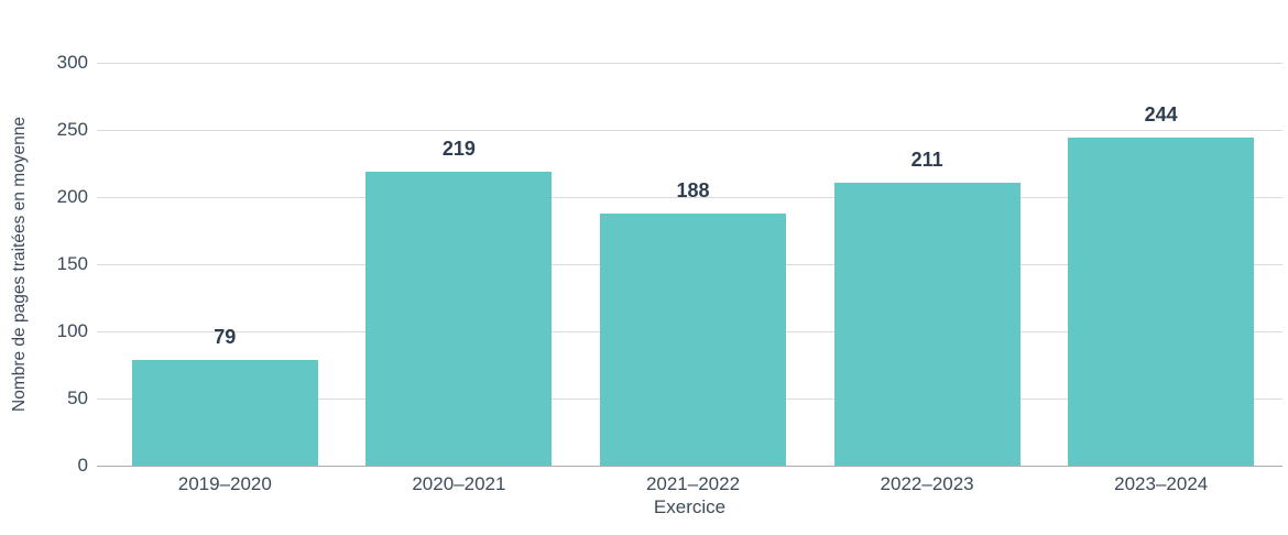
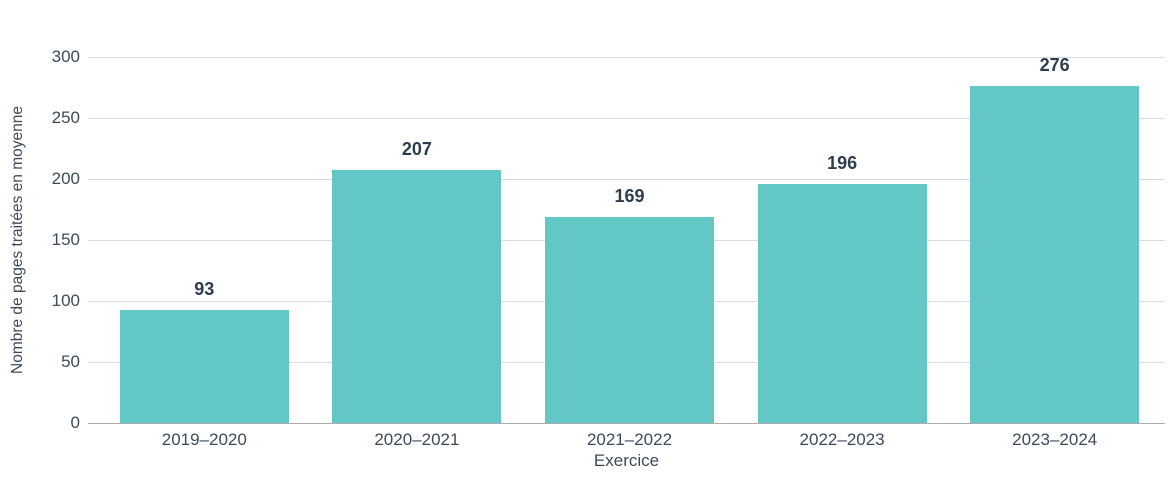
2019–2020: 79 -> 93
2020–2021: 219 -> 207
2021–2022: 188 -> 169
2022–2023: 211 -> 196
2023–2024: 244 -> 276
